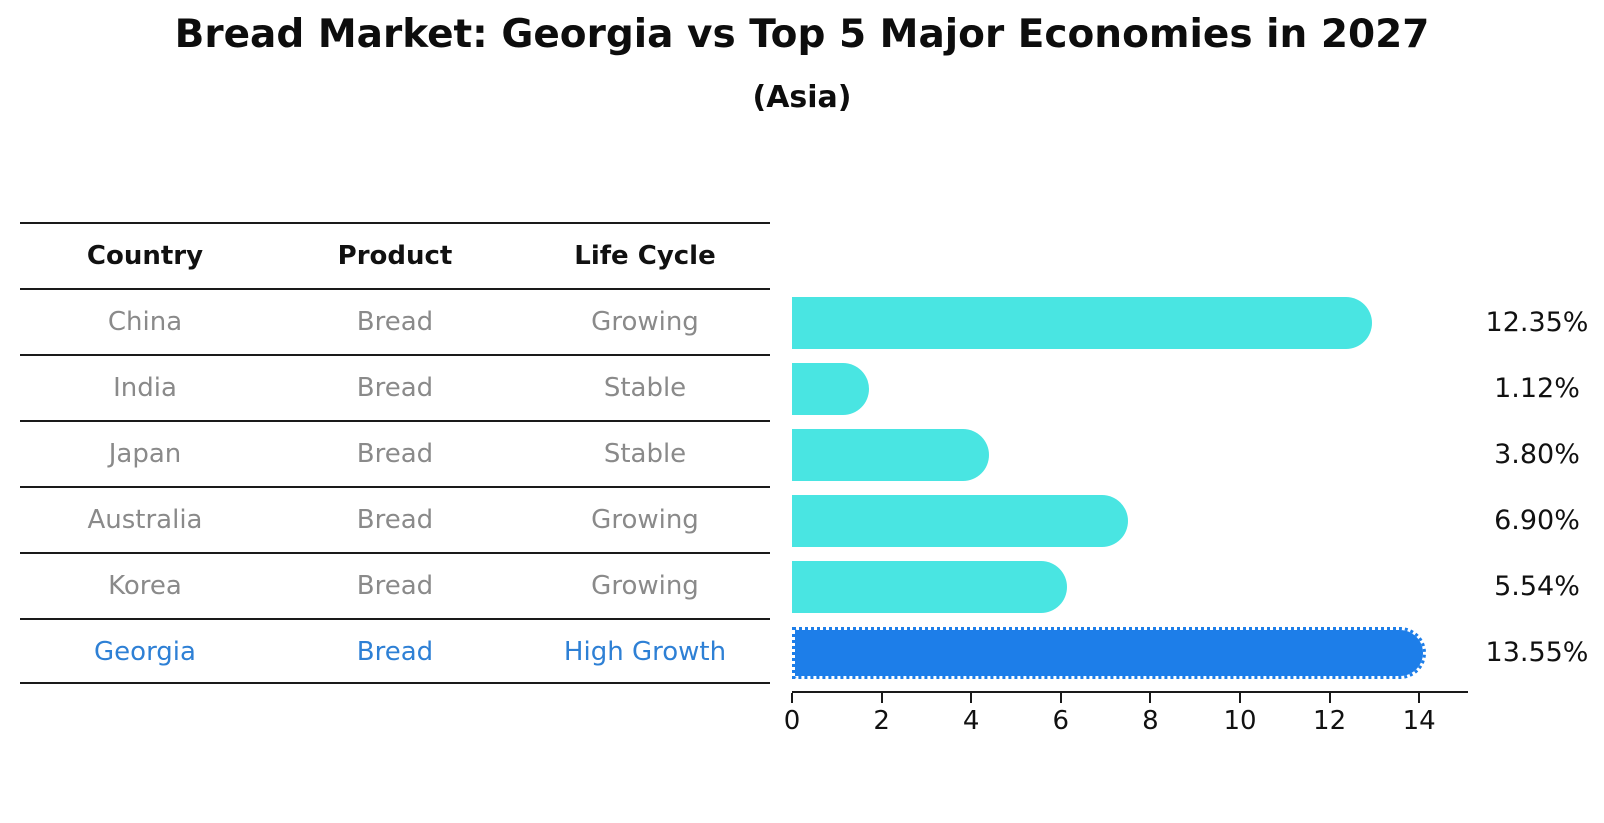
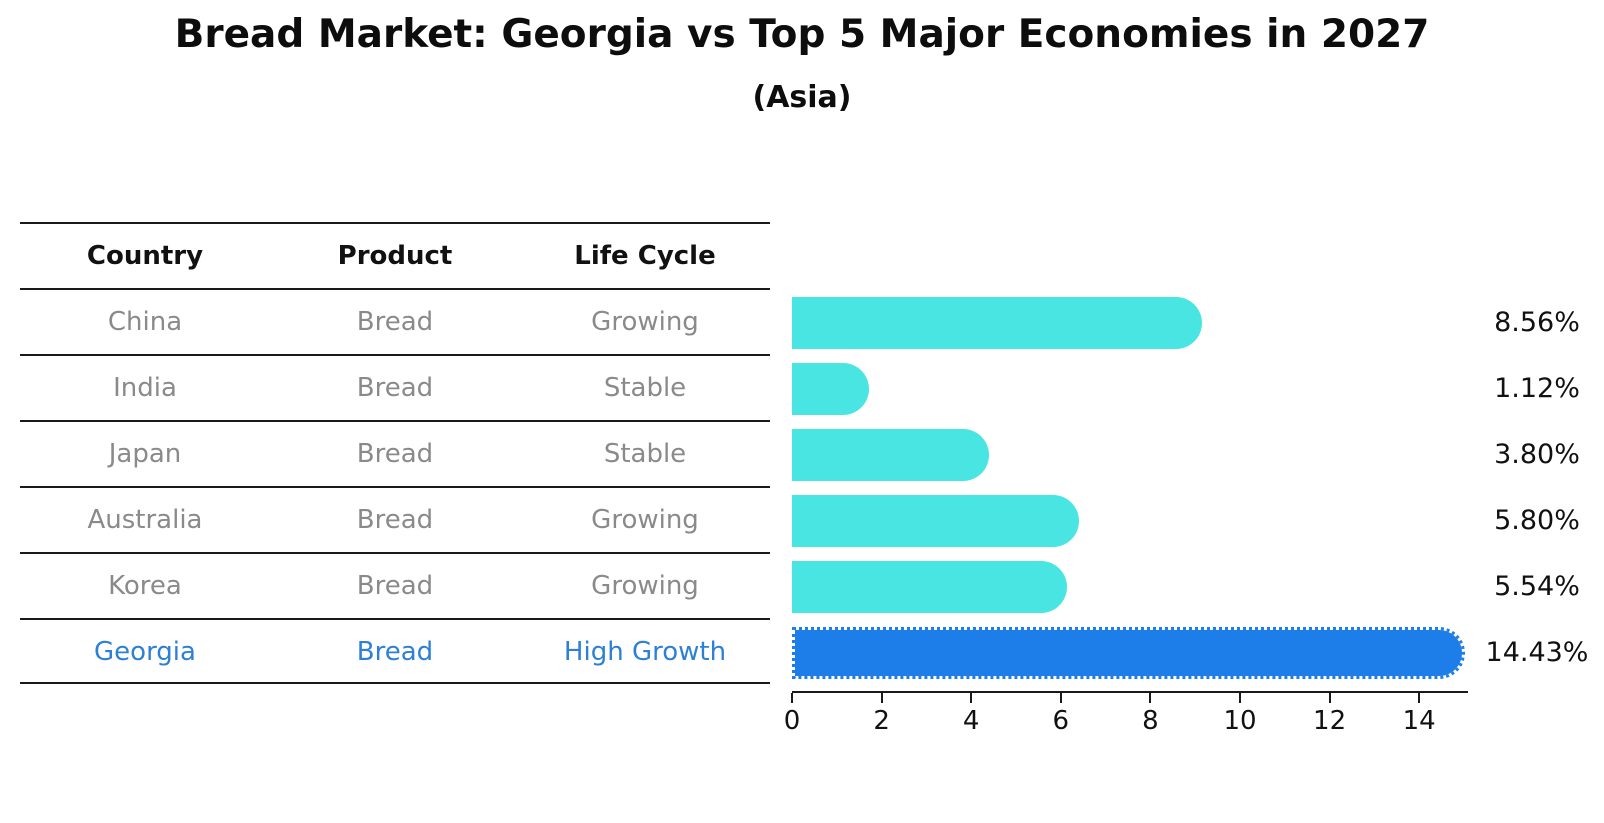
China: 12.35% -> 8.56%
Australia: 6.90% -> 5.80%
Georgia: 13.55% -> 14.43%
